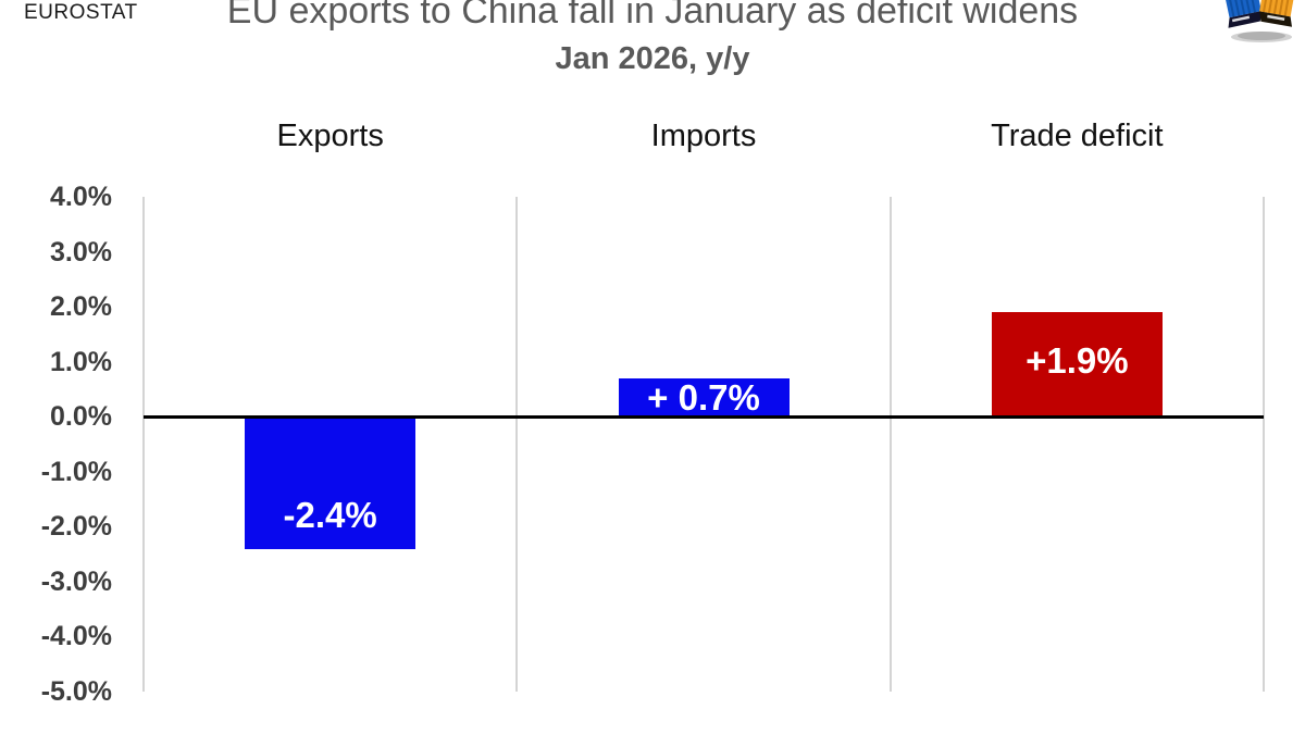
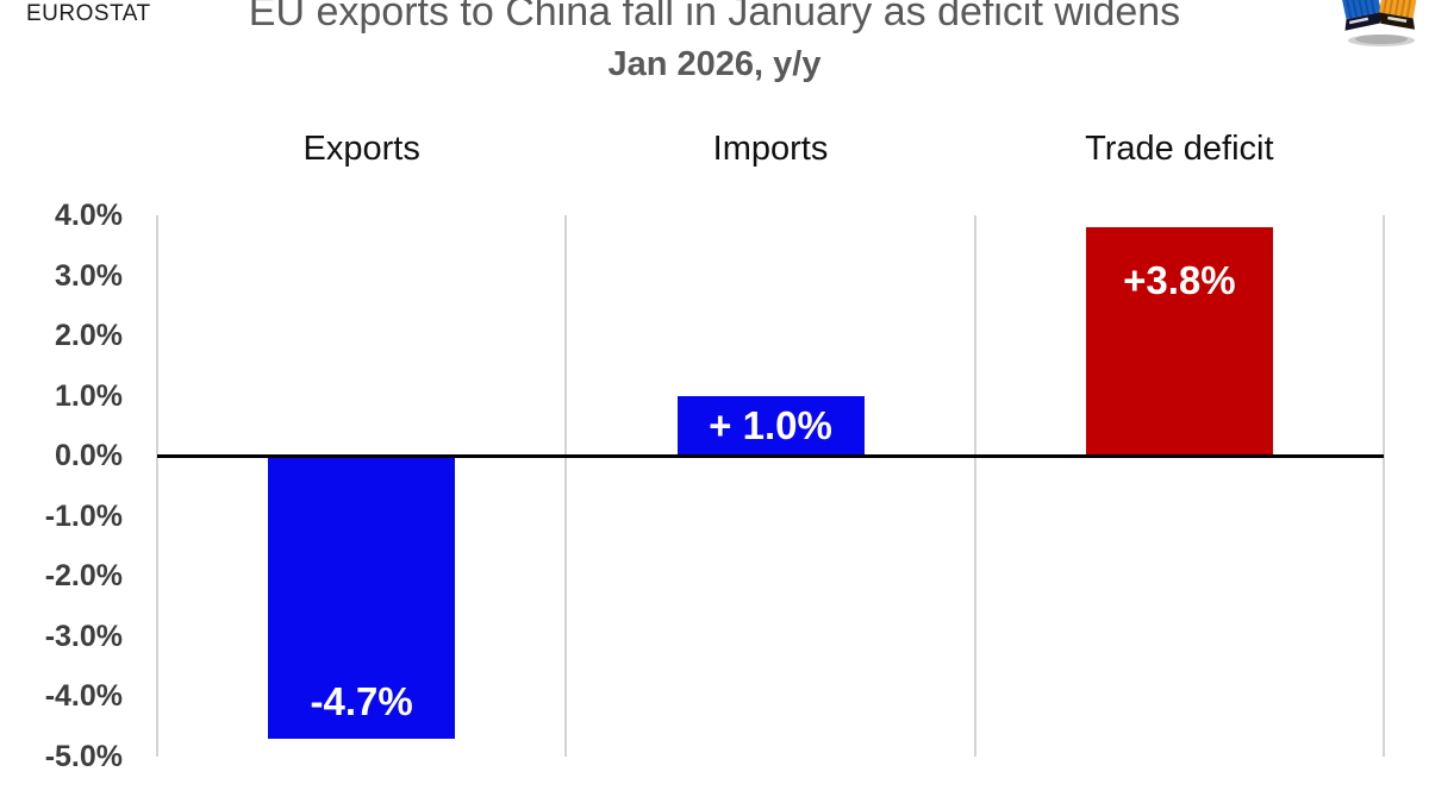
Exports: -2.4% -> -4.7%
Imports: 0.7% -> 1.0%
Trade deficit: +1.9% -> +3.8%
